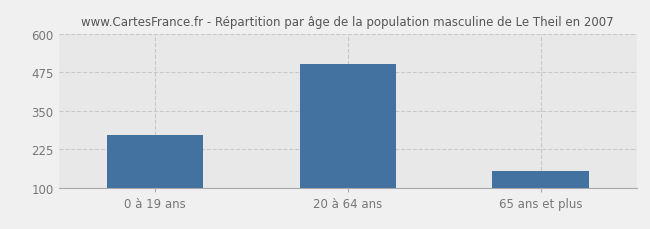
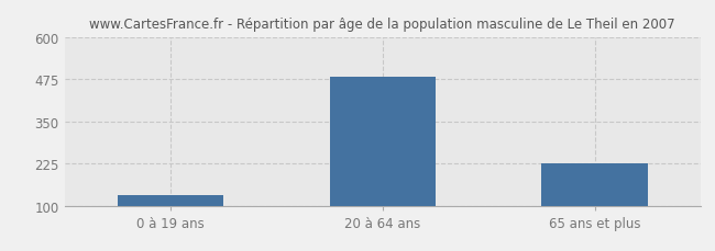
0 à 19 ans: 270 -> 130
20 à 64 ans: 500 -> 480
65 ans et plus: 155 -> 225
